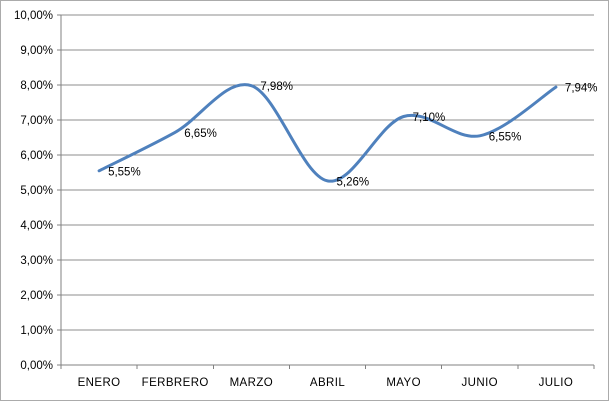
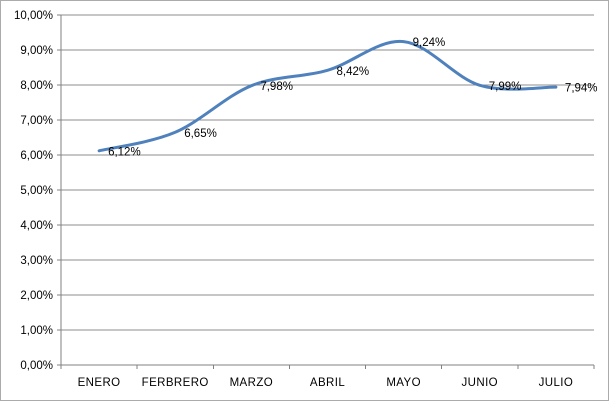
ENERO: 5,55% -> 6,12%
ABRIL: 5,26% -> 8,42%
MAYO: 7,10% -> 9,24%
JUNIO: 6,55% -> 7,99%
